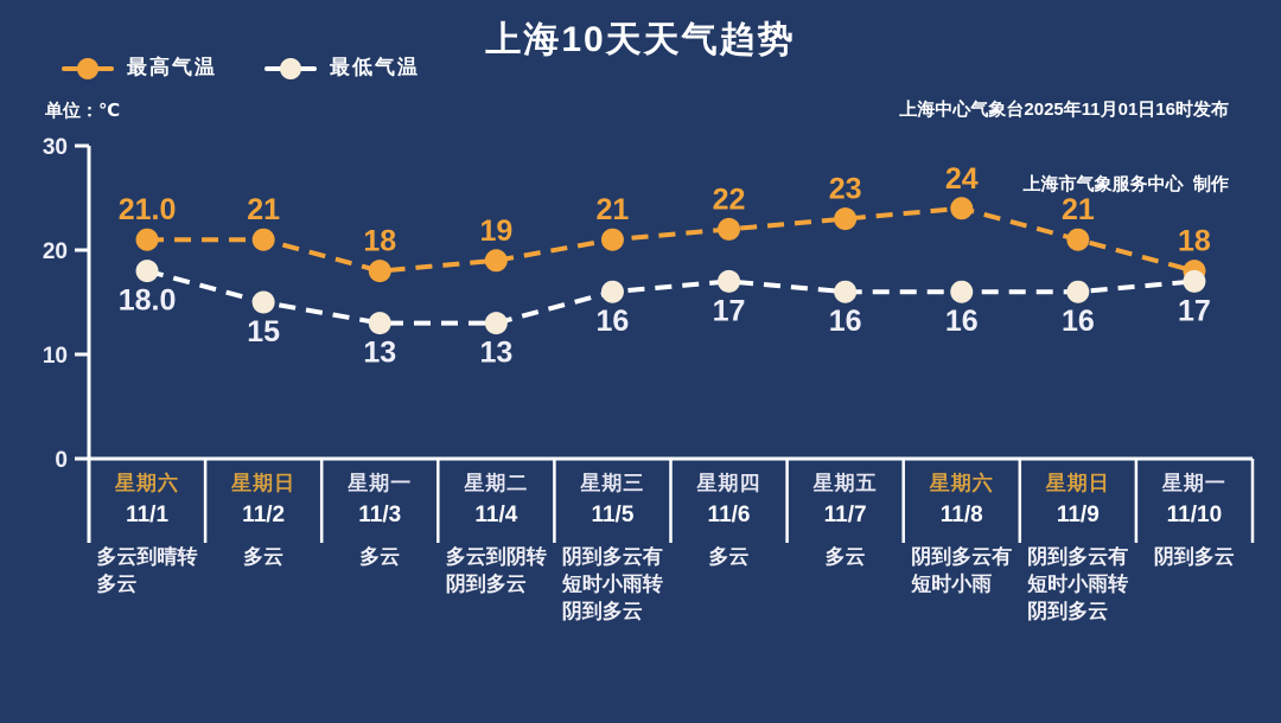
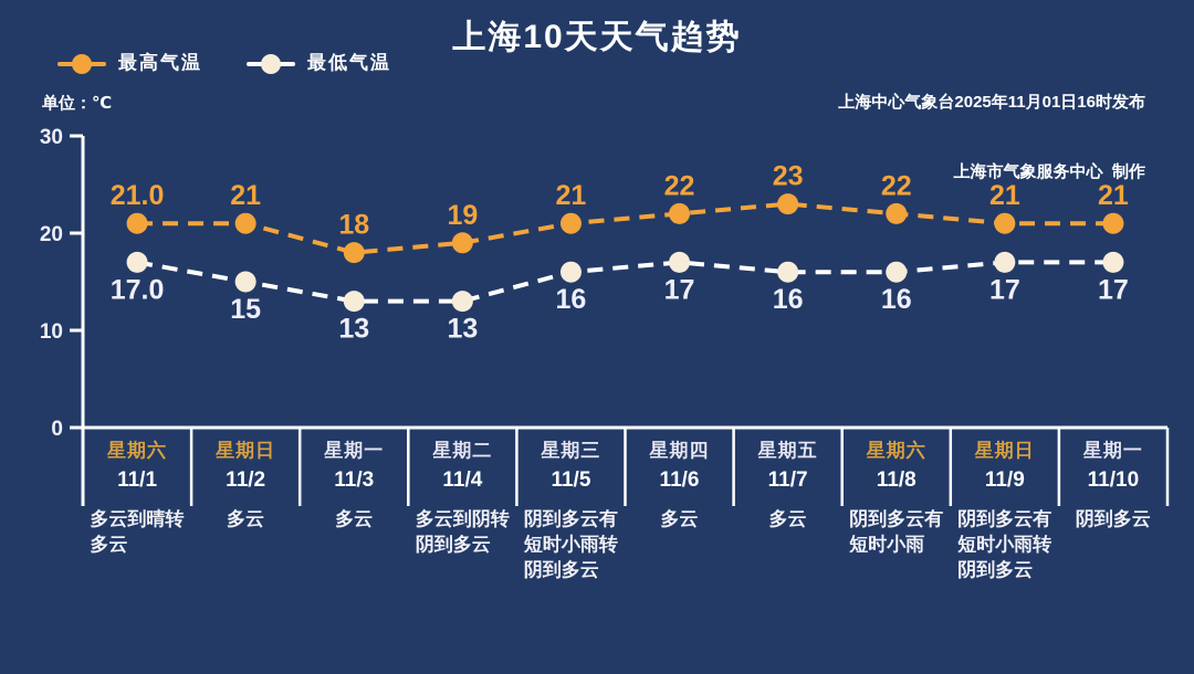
最低气温/11/1: 18.0 -> 17.0
最高气温/11/8: 24 -> 22
最低气温/11/9: 16 -> 17
最高气温/11/10: 18 -> 21
